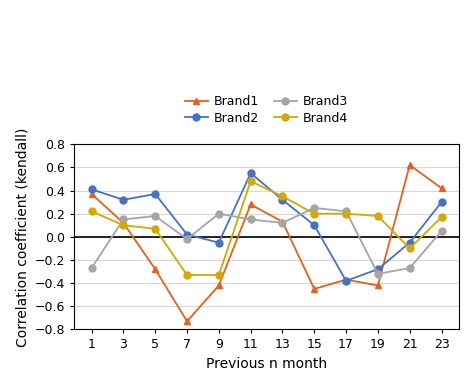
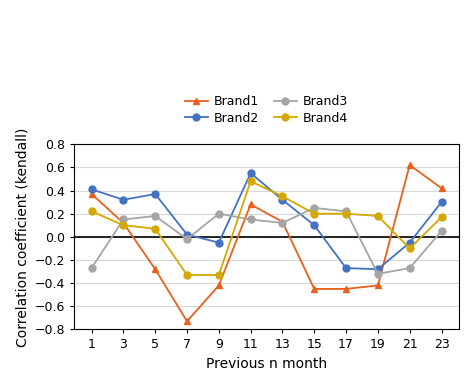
Brand1/17: -0.37 -> -0.45
Brand2/17: -0.38 -> -0.27
